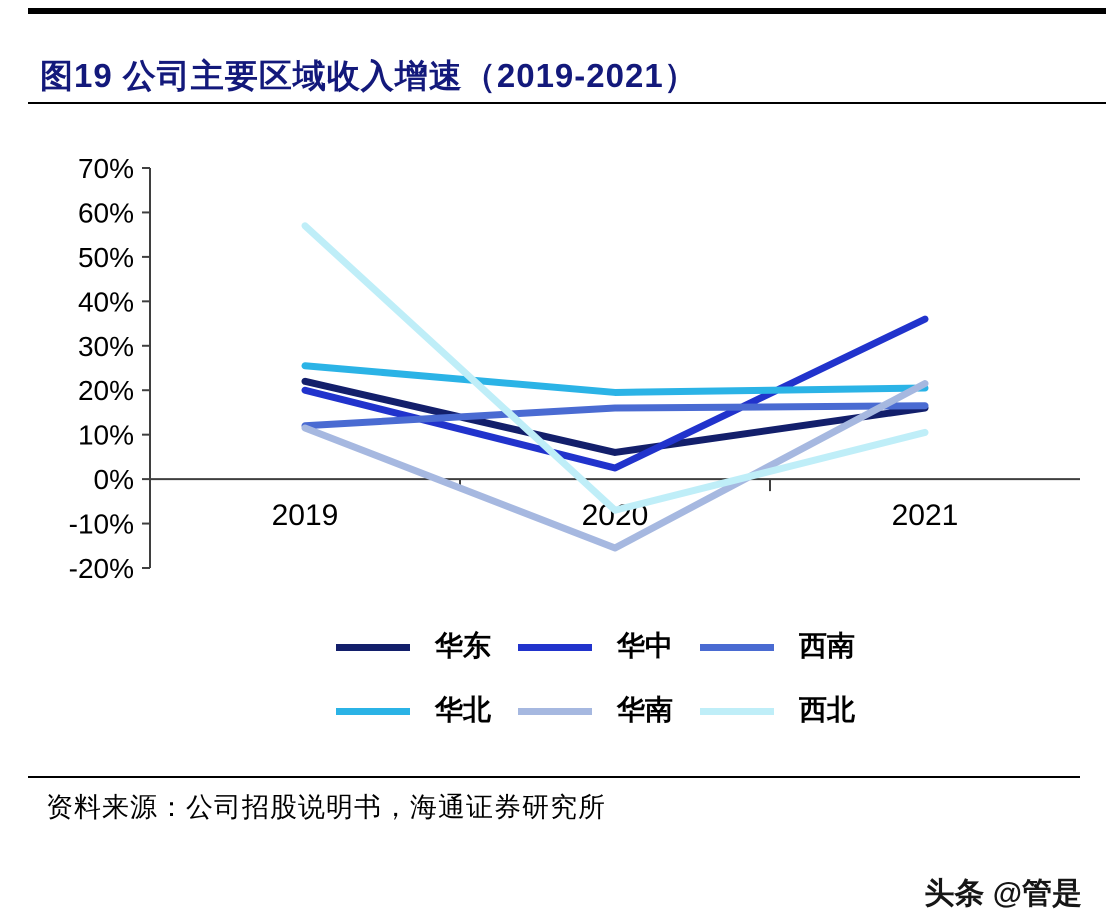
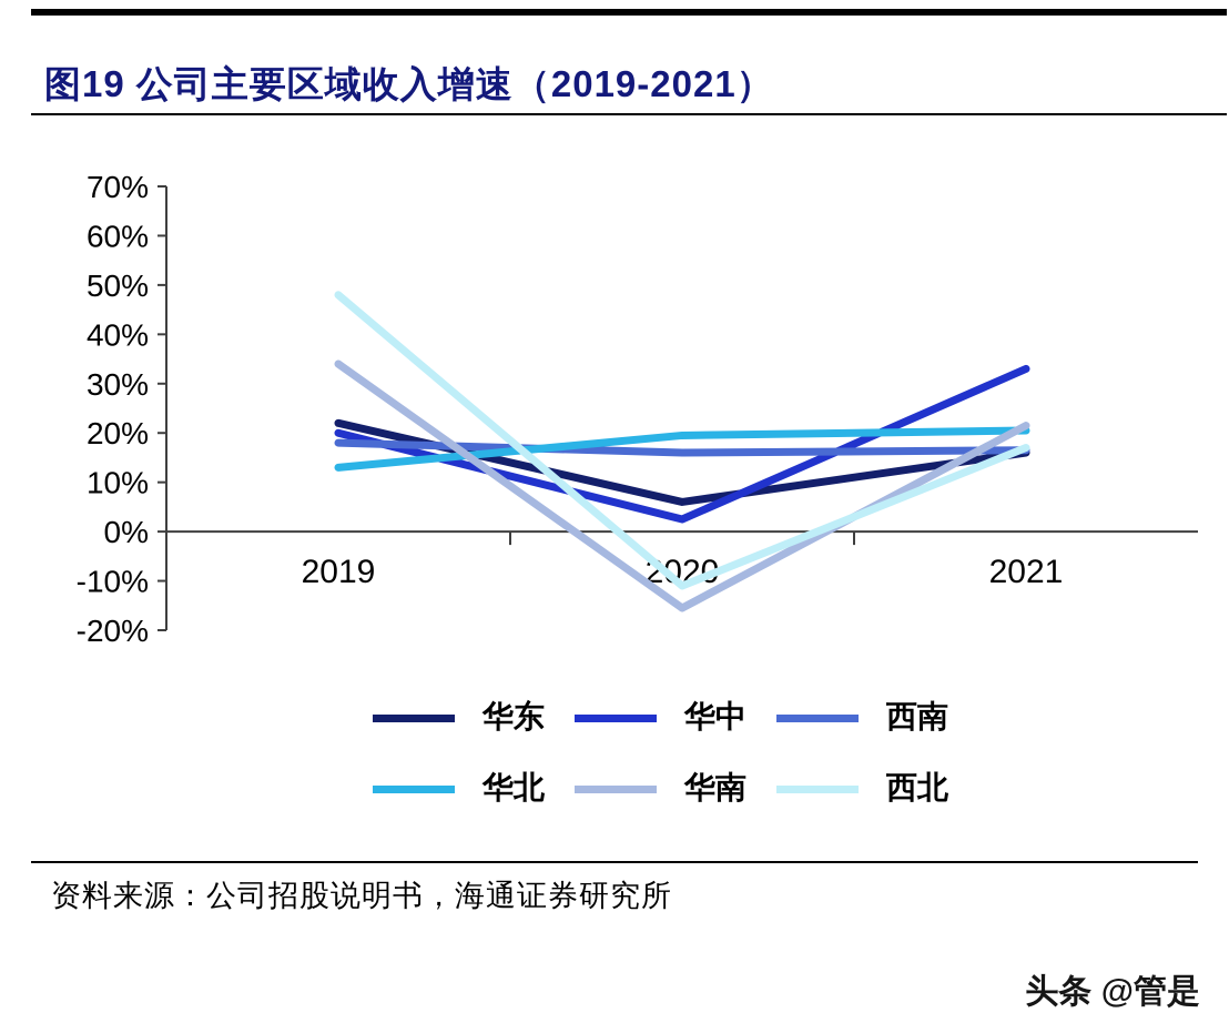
西南/2019: 12% -> 18%
华北/2019: 26% -> 13%
华南/2019: 12% -> 34%
西北/2019: 57% -> 48%
西北/2020: -7% -> -11%
华中/2021: 36% -> 33%
西北/2021: 10% -> 17%
